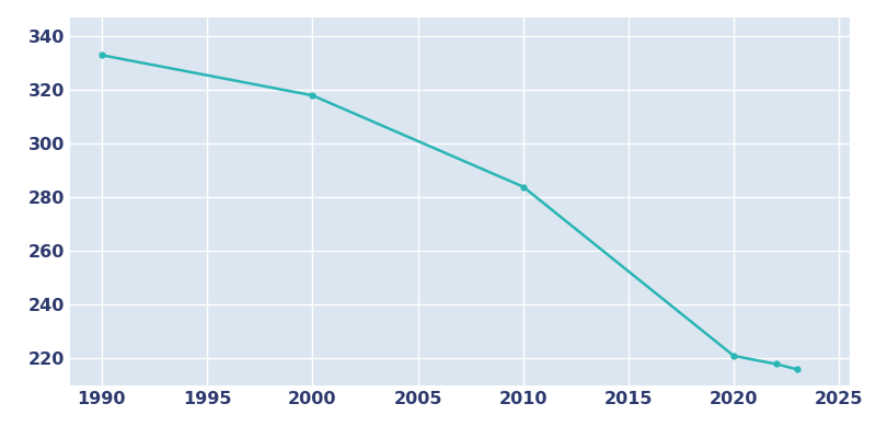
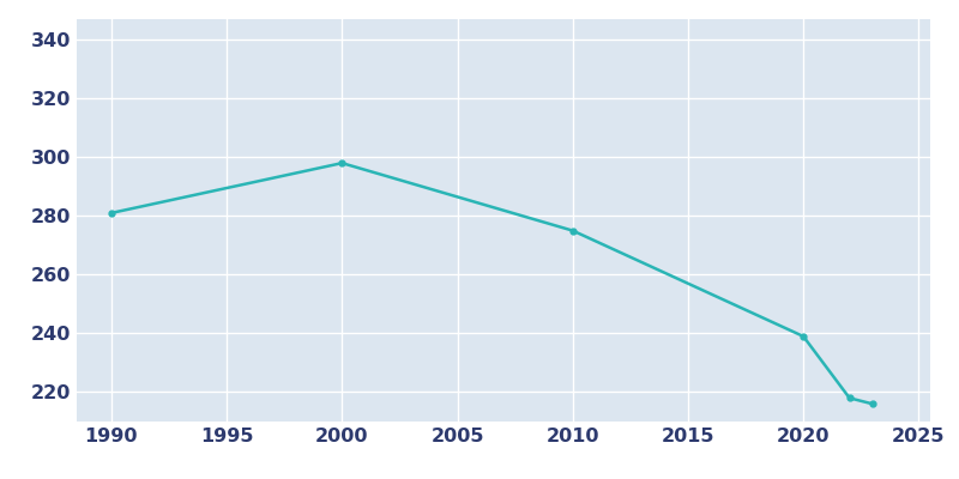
1990: 333 -> 281
2000: 318 -> 298
2010: 284 -> 275
2020: 221 -> 239
